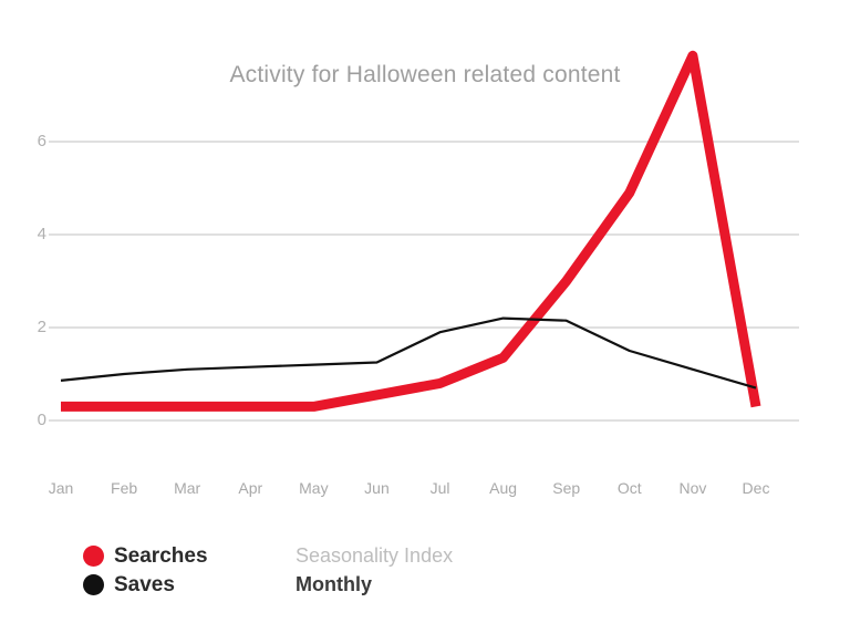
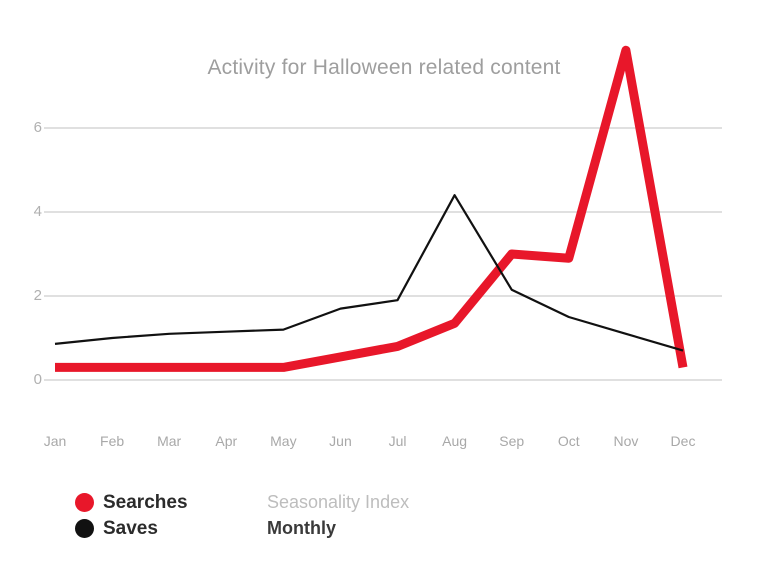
Saves/Jun: 1.2 -> 1.7
Saves/Aug: 2.2 -> 4.4
Searches/Oct: 4.9 -> 2.9
